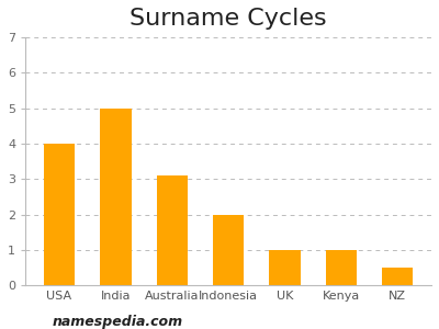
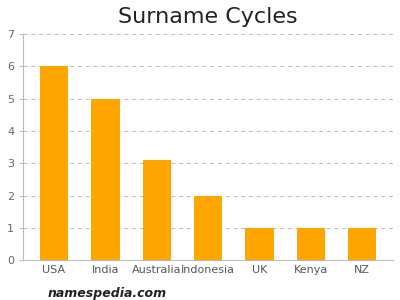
USA: 4.0 -> 6.0
NZ: 0.5 -> 1.0
